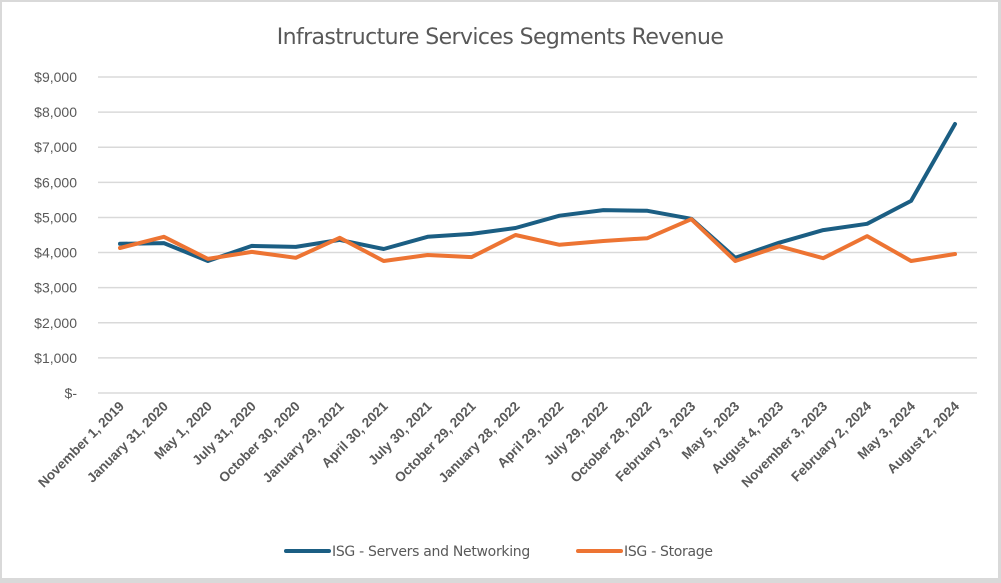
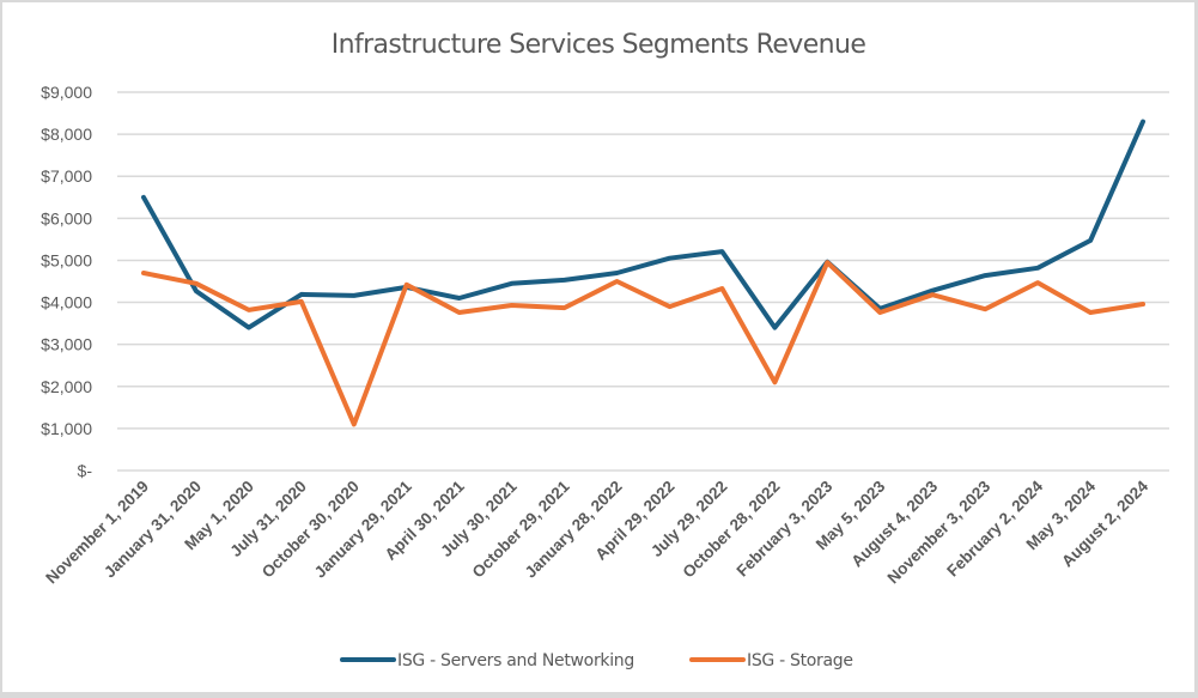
ISG - Servers and Networking/November 1, 2019: $4200 -> $6500
ISG - Storage/November 1, 2019: $4100 -> $4700
ISG - Servers and Networking/May 1, 2020: $3800 -> $3400
ISG - Storage/October 30, 2020: $3800 -> $1100
ISG - Storage/April 29, 2022: $4200 -> $3900
ISG - Servers and Networking/October 28, 2022: $5200 -> $3400
ISG - Storage/October 28, 2022: $4400 -> $2100
ISG - Servers and Networking/August 2, 2024: $7700 -> $8300
